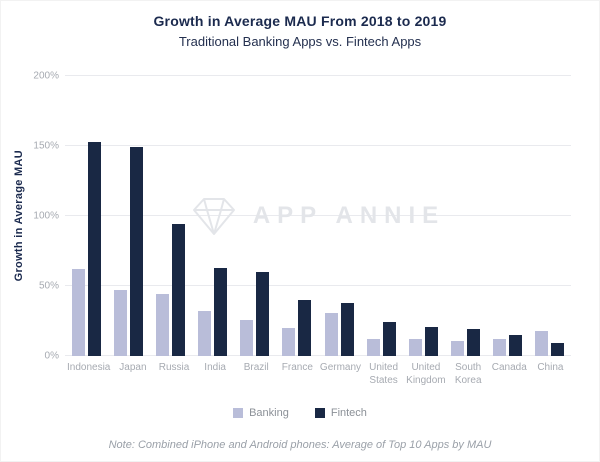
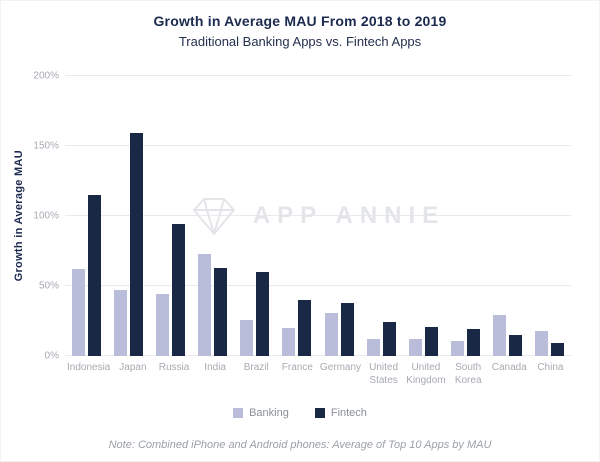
Fintech/Indonesia: 153% -> 115%
Fintech/Japan: 149% -> 159%
Banking/India: 32% -> 73%
Banking/Canada: 12% -> 29%
